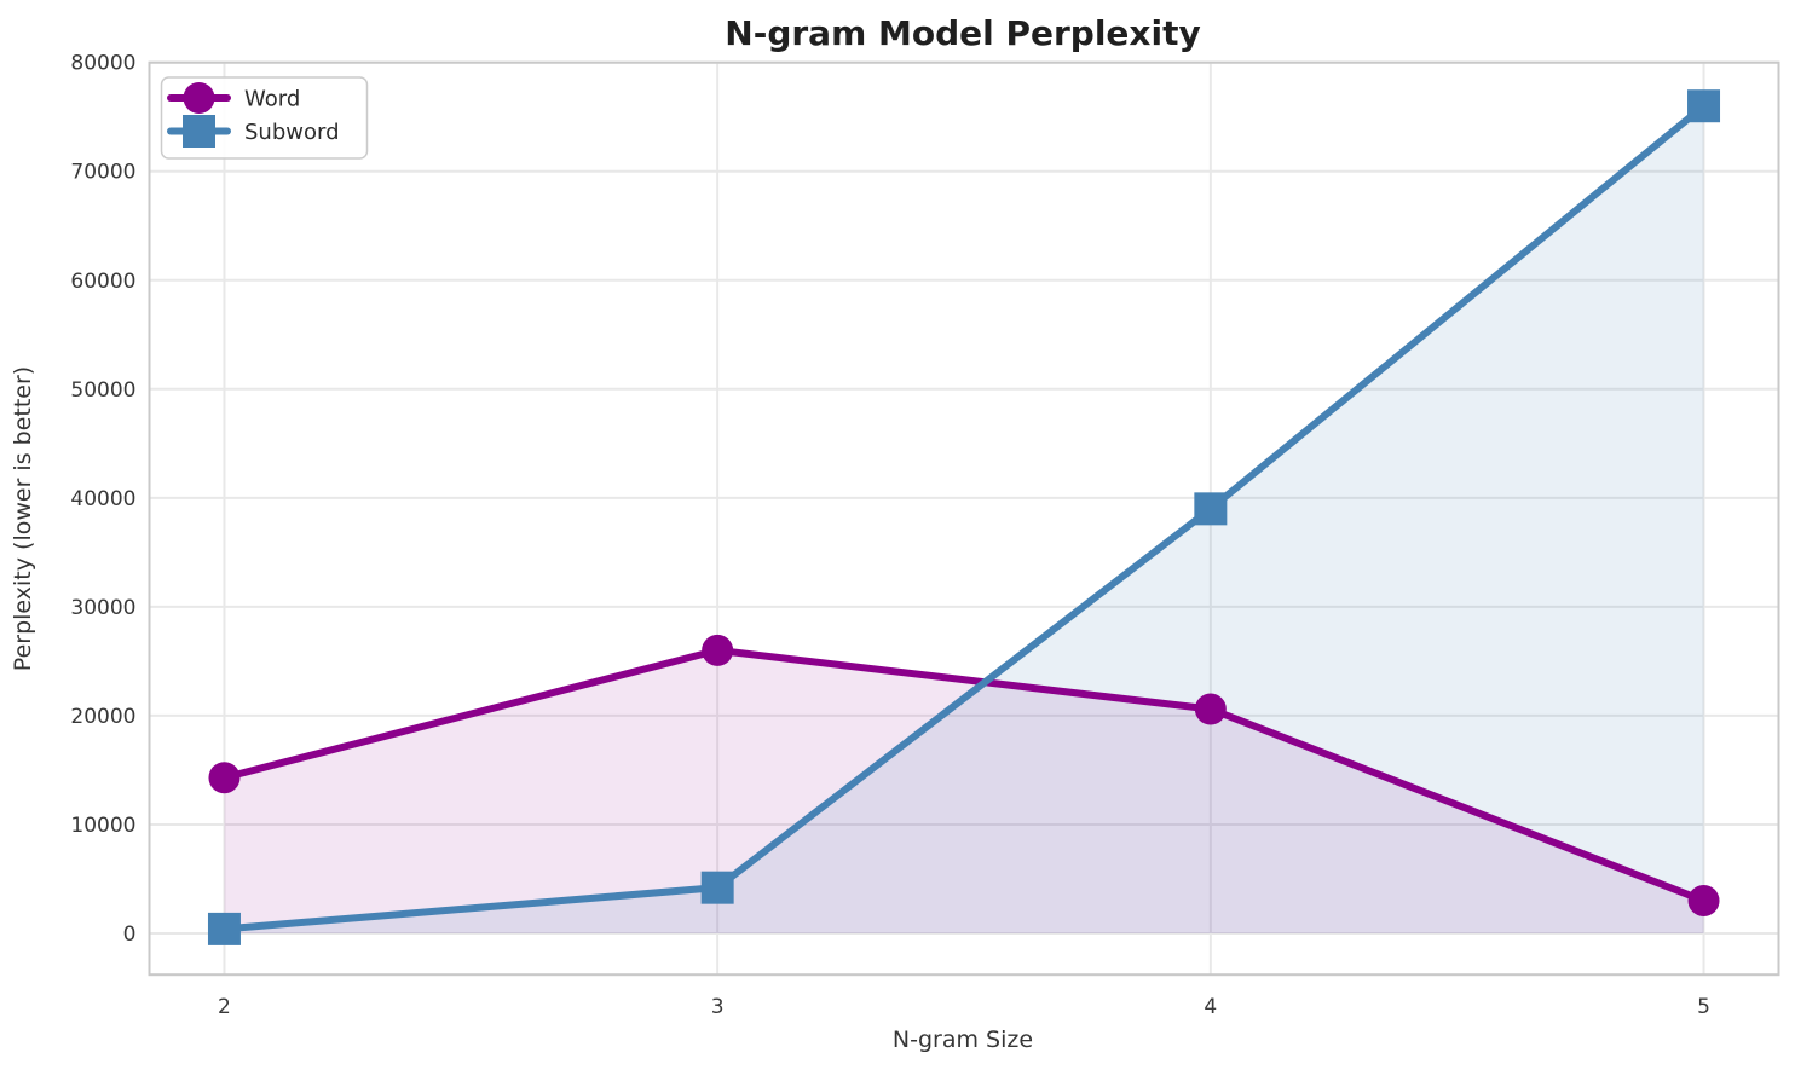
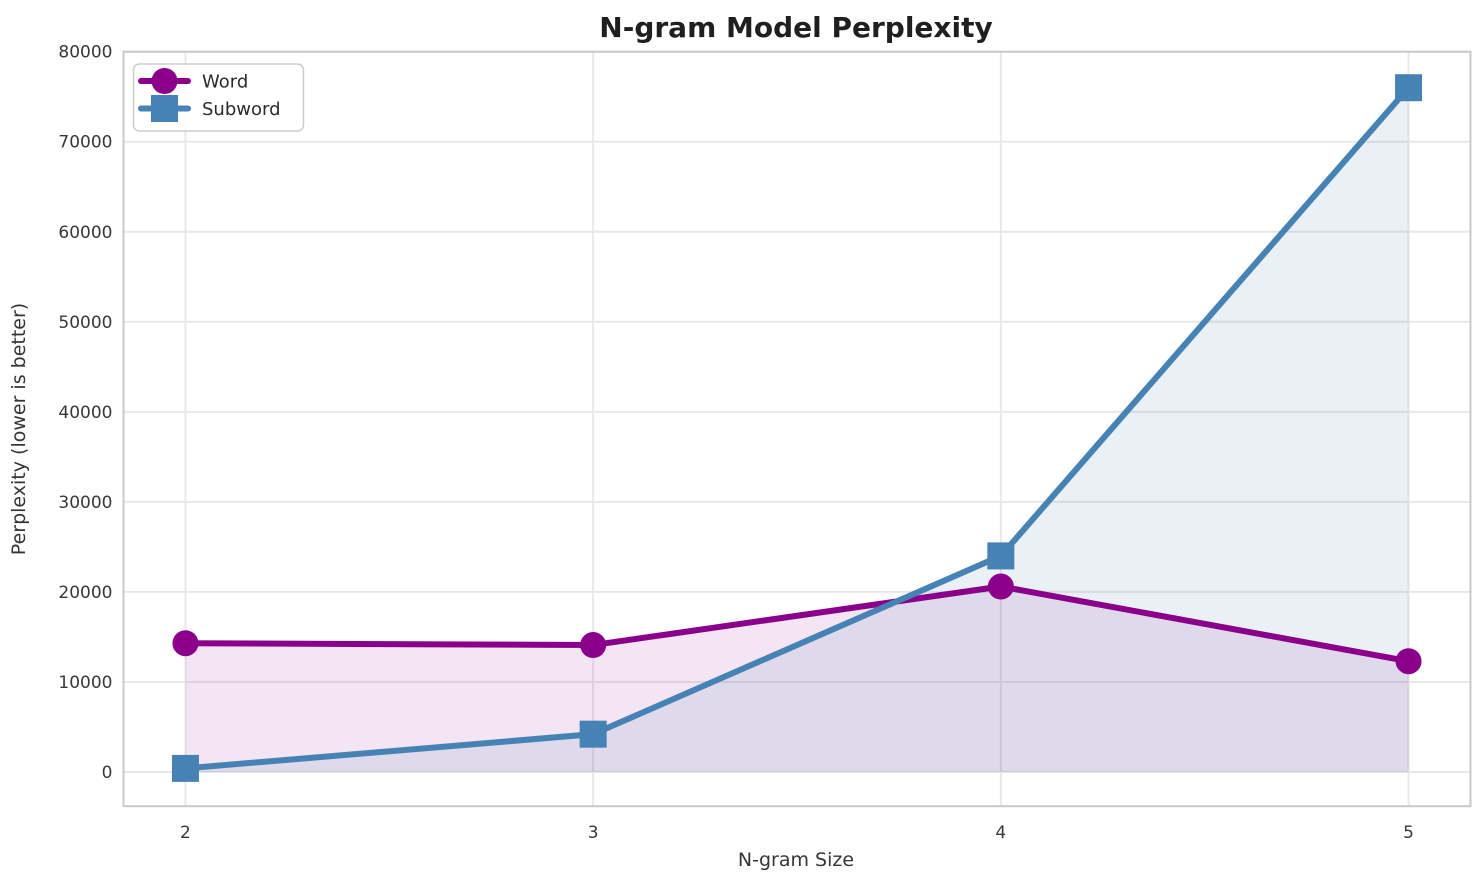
Word/3: 26000 -> 14000
Subword/4: 39000 -> 24000
Word/5: 3000 -> 12000
